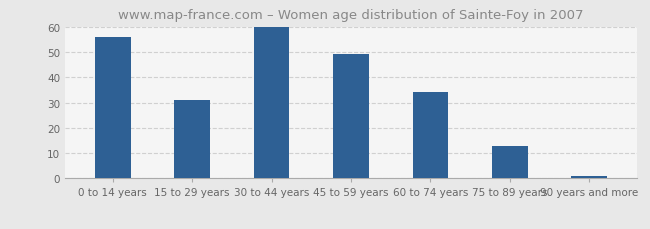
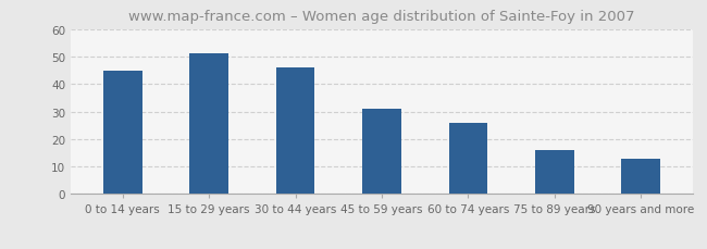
0 to 14 years: 56 -> 45
15 to 29 years: 31 -> 51
30 to 44 years: 60 -> 46
45 to 59 years: 49 -> 31
60 to 74 years: 34 -> 26
75 to 89 years: 13 -> 16
90 years and more: 1 -> 13
